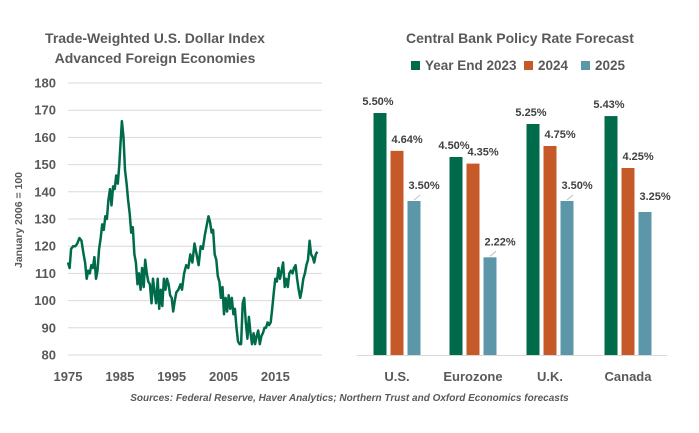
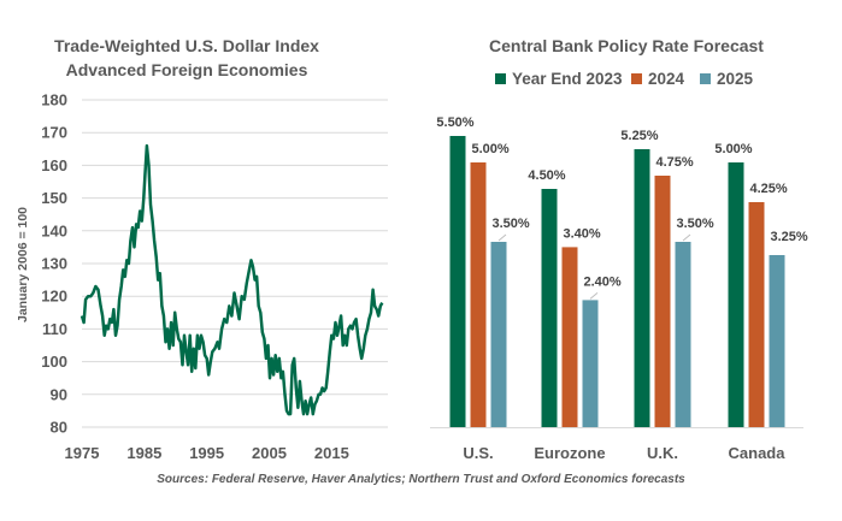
Central Bank Policy Rate Forecast/2024/U.S.: 4.64% -> 5.00%
Central Bank Policy Rate Forecast/2024/Eurozone: 4.35% -> 3.40%
Central Bank Policy Rate Forecast/2025/Eurozone: 2.22% -> 2.40%
Central Bank Policy Rate Forecast/Year End 2023/Canada: 5.43% -> 5.00%
